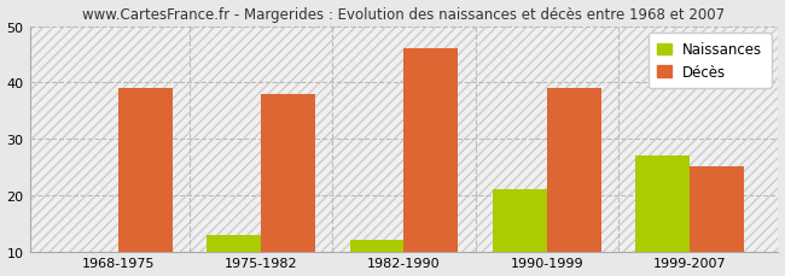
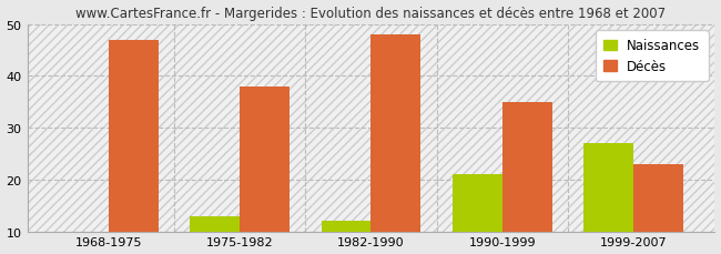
Décès/1968-1975: 39 -> 47
Décès/1982-1990: 46 -> 48
Décès/1990-1999: 39 -> 35
Décès/1999-2007: 25 -> 23
